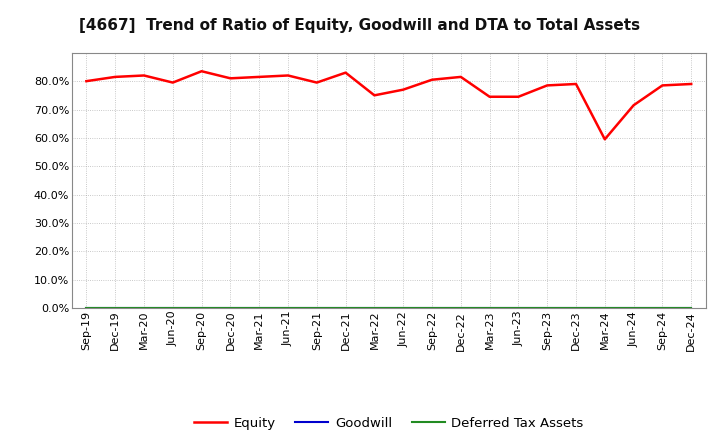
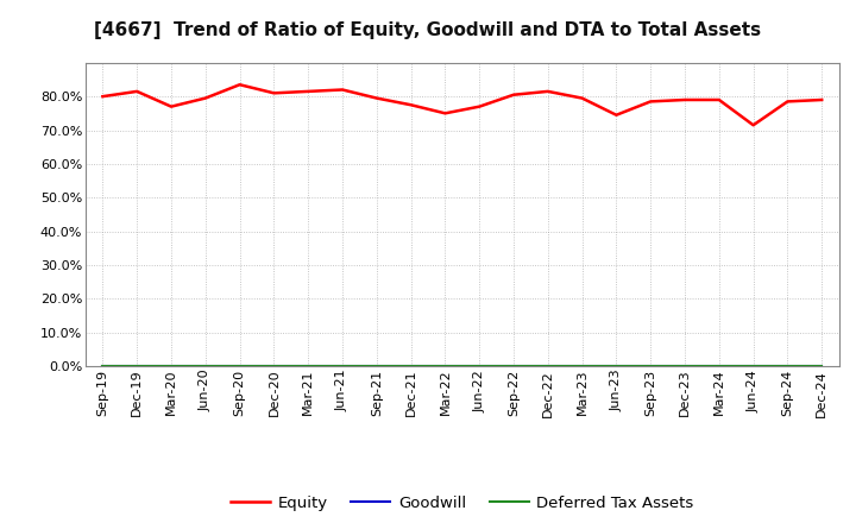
Equity/Mar-20: 82.0% -> 77.0%
Equity/Dec-21: 83.0% -> 77.5%
Equity/Mar-23: 74.5% -> 79.5%
Equity/Mar-24: 59.5% -> 79.0%
